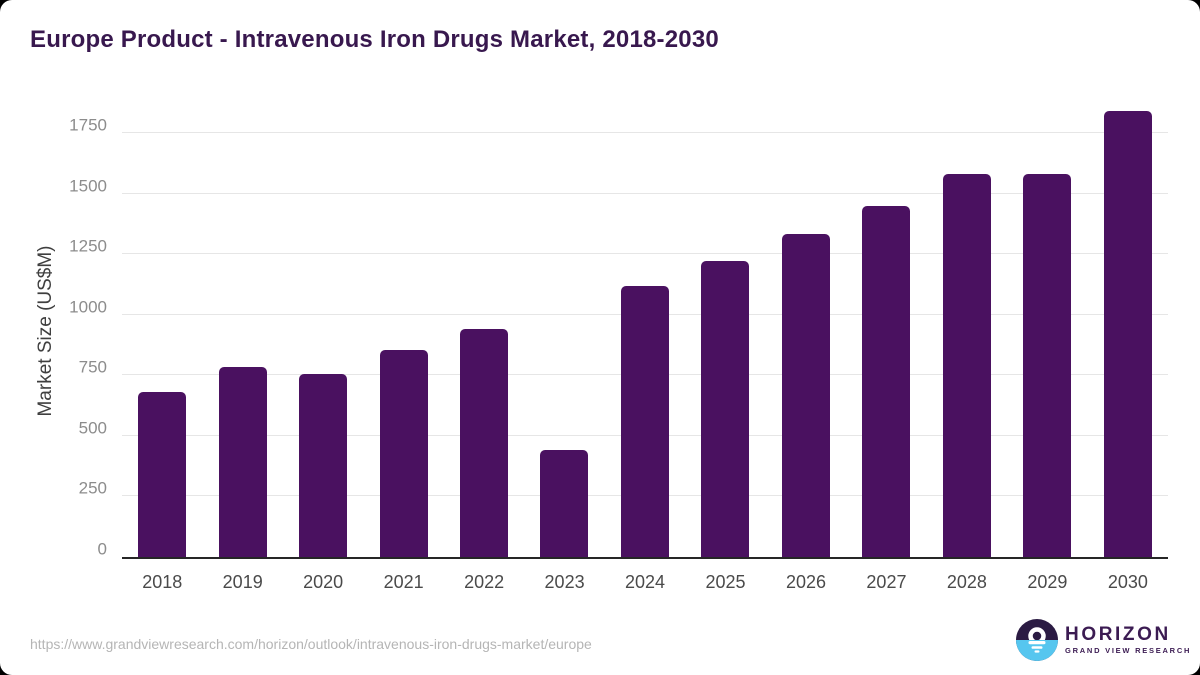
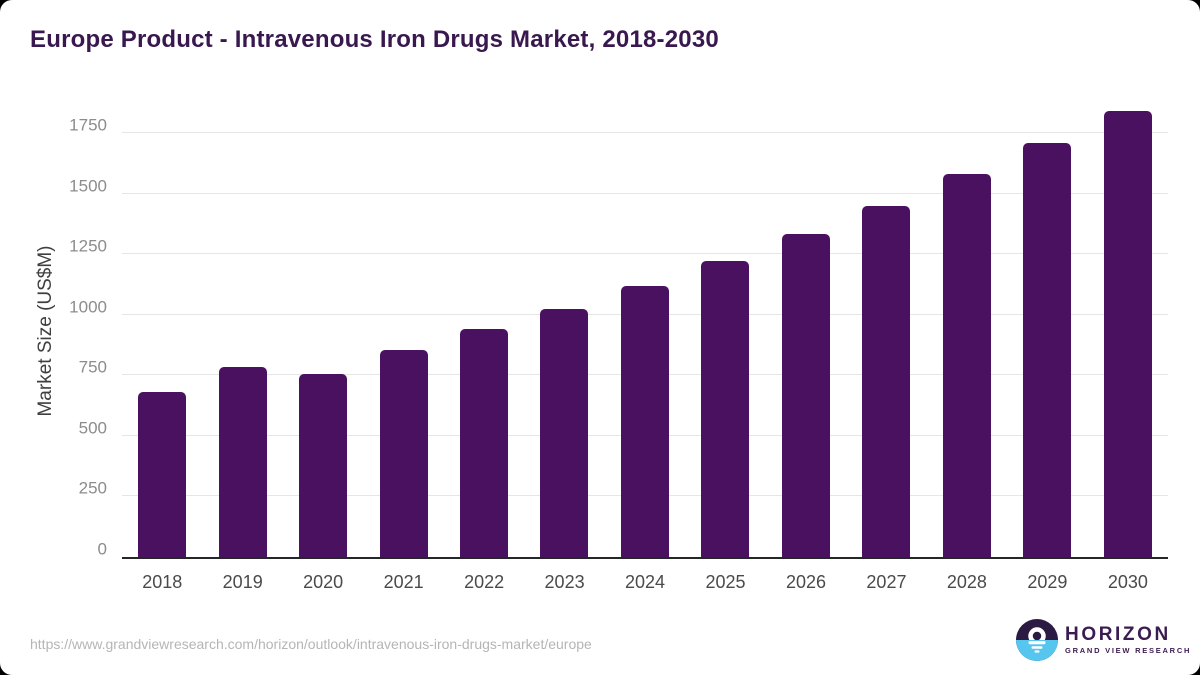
2023: 440 -> 1020
2029: 1580 -> 1710
